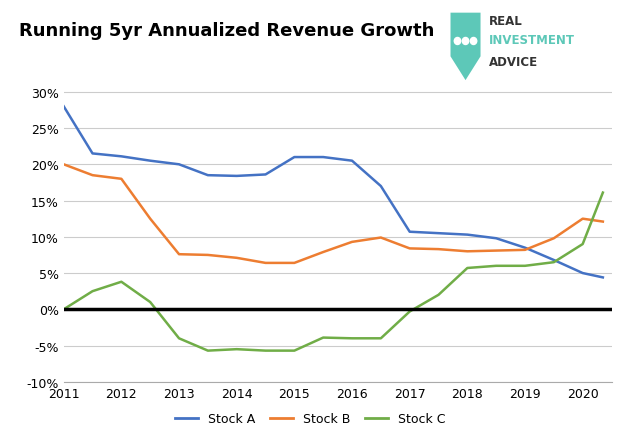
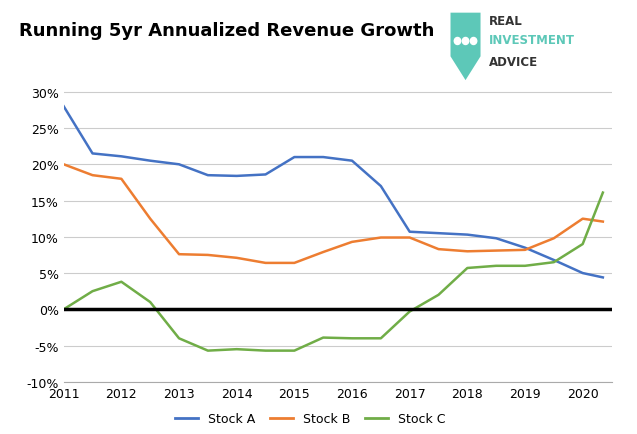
Stock B/2017: 8.4% -> 9.9%
